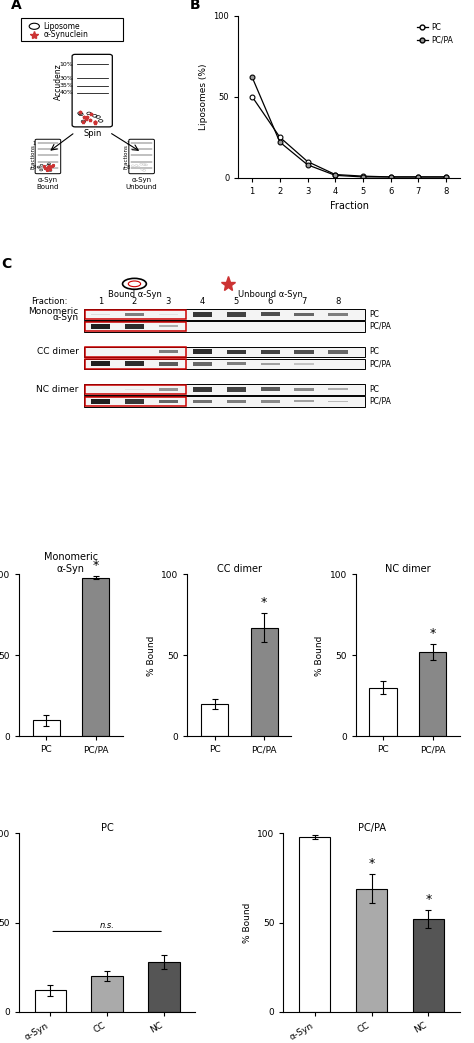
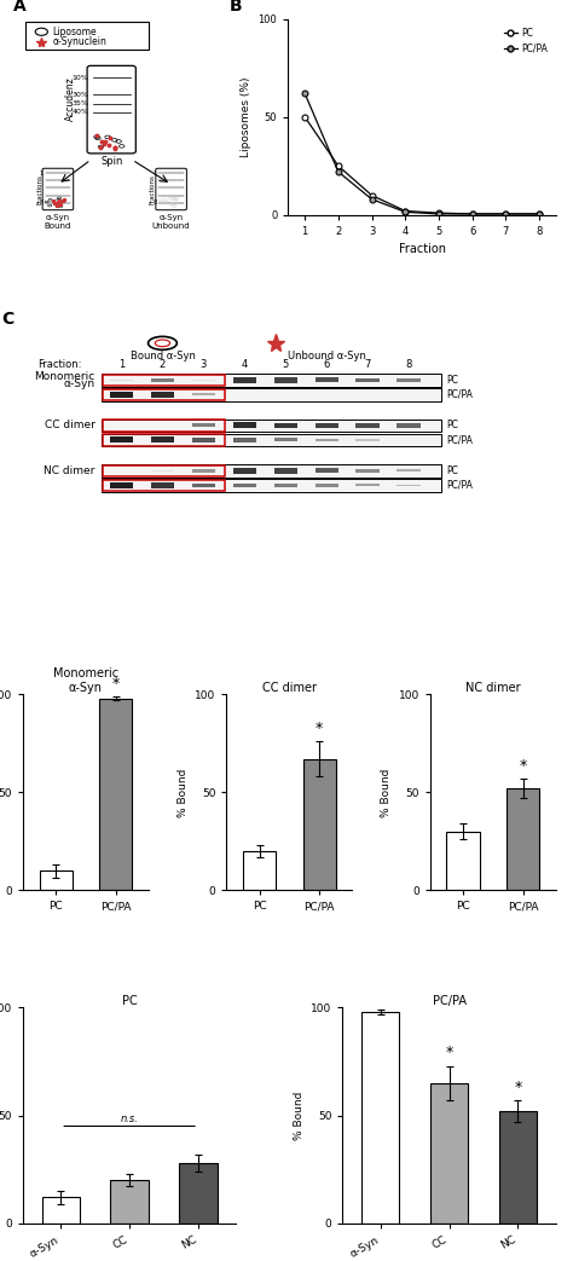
PC/PA/CC: 69 -> 65
